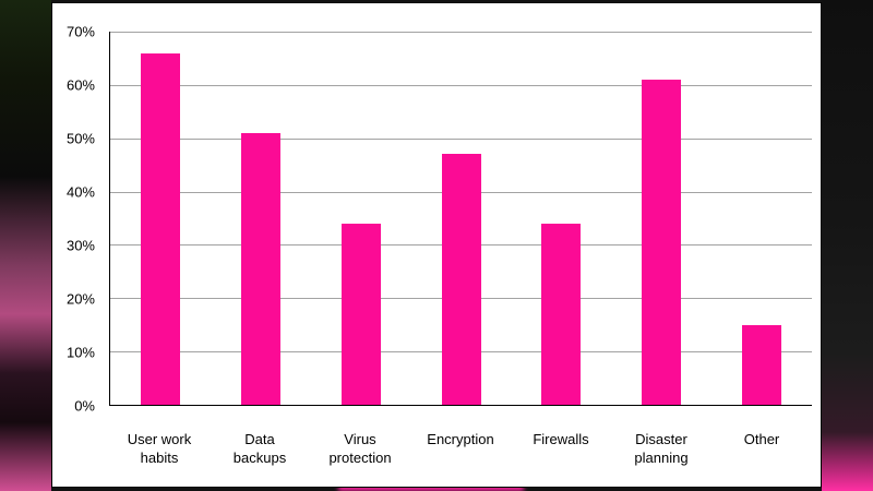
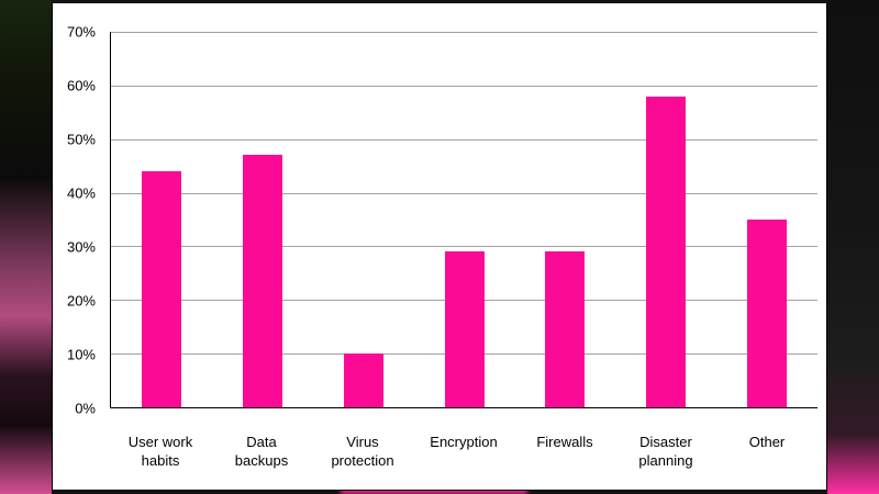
User work habits: 66% -> 44%
Data backups: 51% -> 47%
Virus protection: 34% -> 10%
Encryption: 47% -> 29%
Firewalls: 34% -> 29%
Disaster planning: 61% -> 58%
Other: 15% -> 35%
